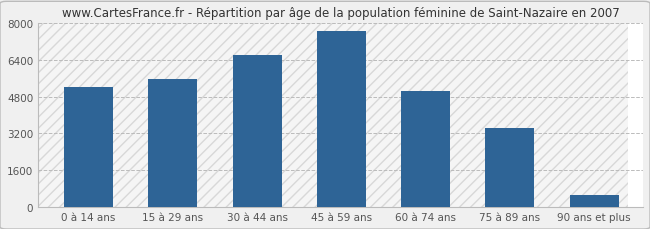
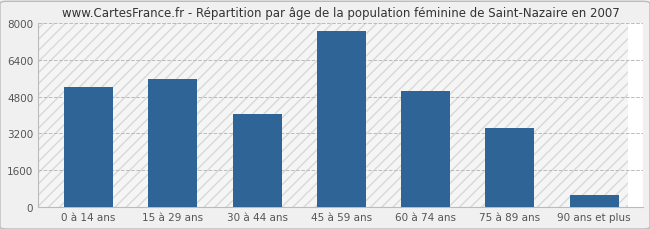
30 à 44 ans: 6600 -> 4050
